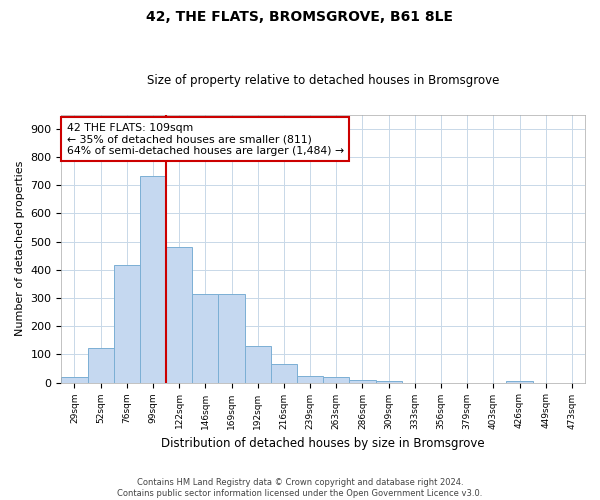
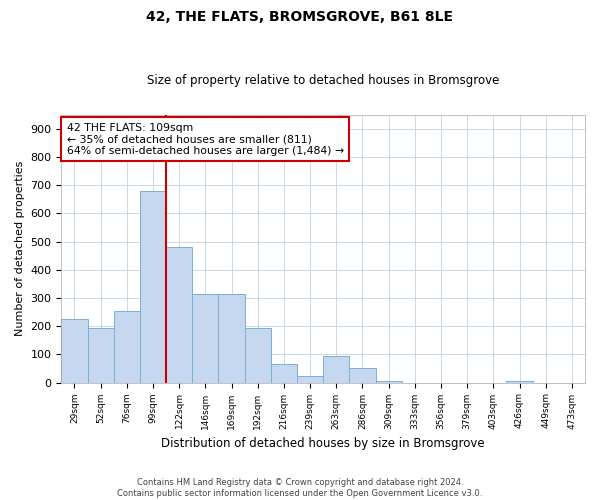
29sqm: 18 -> 225
52sqm: 122 -> 195
76sqm: 418 -> 255
99sqm: 732 -> 680
192sqm: 130 -> 195
263sqm: 20 -> 95
286sqm: 10 -> 50
